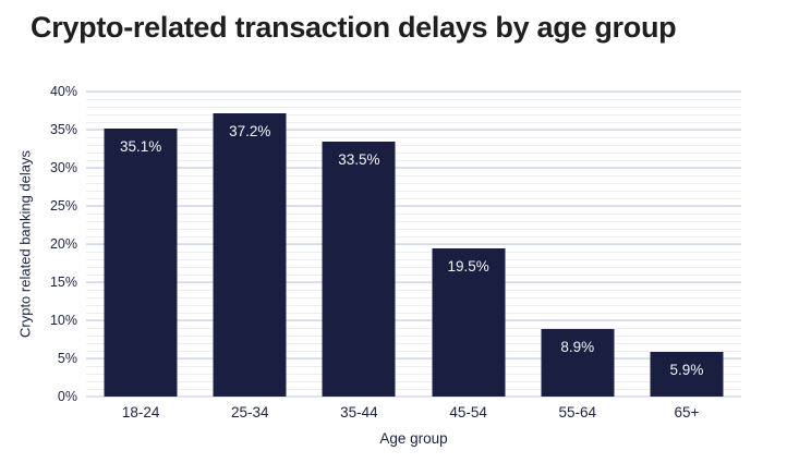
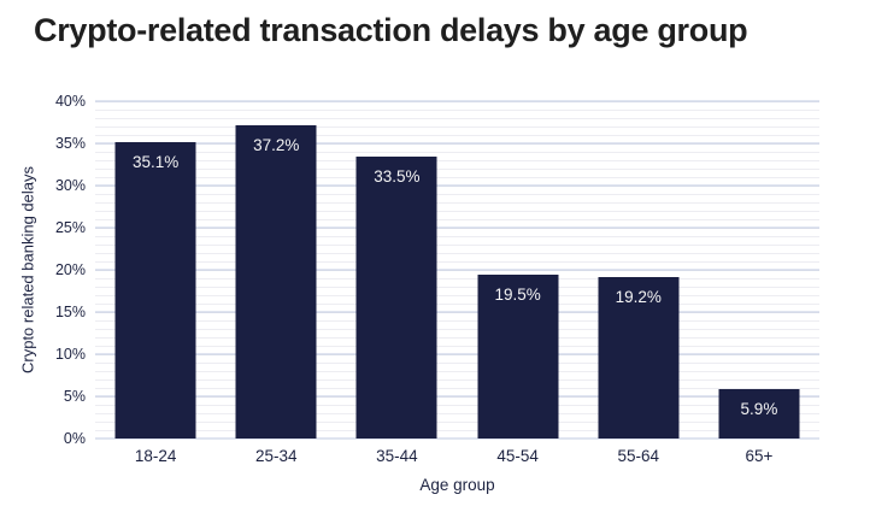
55-64: 8.9% -> 19.2%
